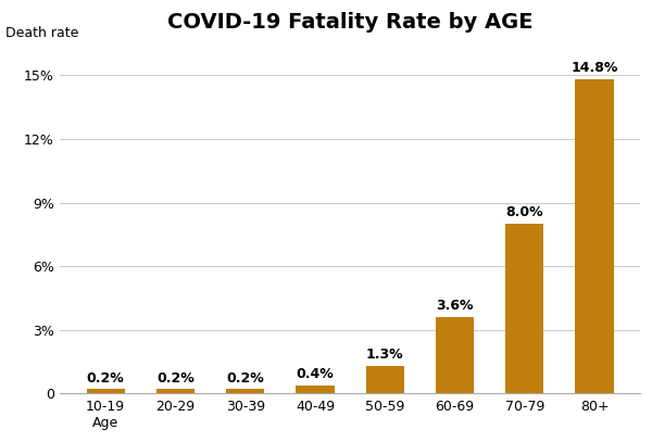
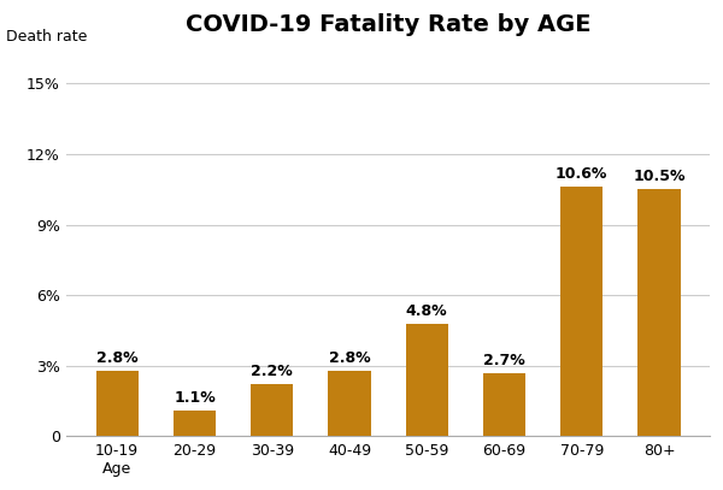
10-19 Age: 0.2% -> 2.8%
20-29: 0.2% -> 1.1%
30-39: 0.2% -> 2.2%
40-49: 0.4% -> 2.8%
50-59: 1.3% -> 4.8%
60-69: 3.6% -> 2.7%
70-79: 8.0% -> 10.6%
80+: 14.8% -> 10.5%
